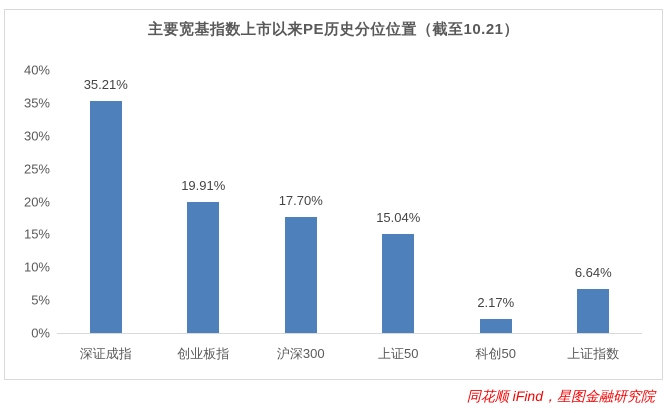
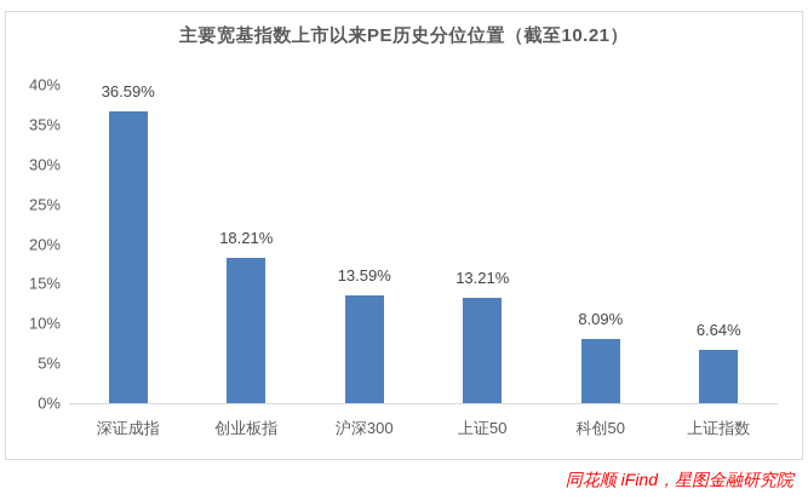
深证成指: 35.21% -> 36.59%
创业板指: 19.91% -> 18.21%
沪深300: 17.70% -> 13.59%
上证50: 15.04% -> 13.21%
科创50: 2.17% -> 8.09%
